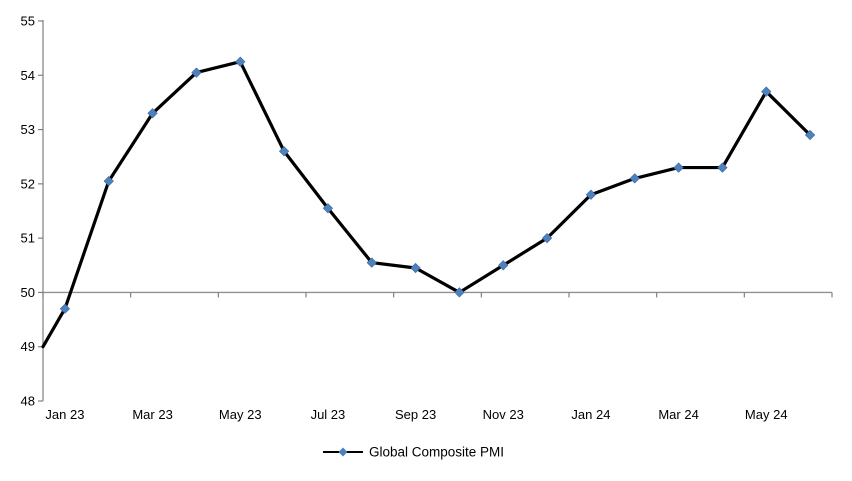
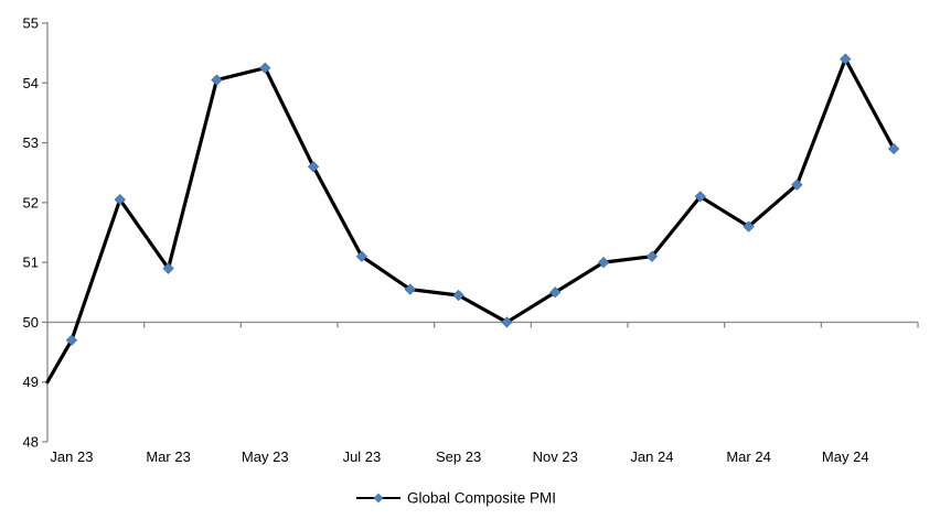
Mar 23: 53.3 -> 50.9
Jul 23: 51.5 -> 51.1
Jan 24: 51.8 -> 51.1
Mar 24: 52.3 -> 51.6
May 24: 53.7 -> 54.4
